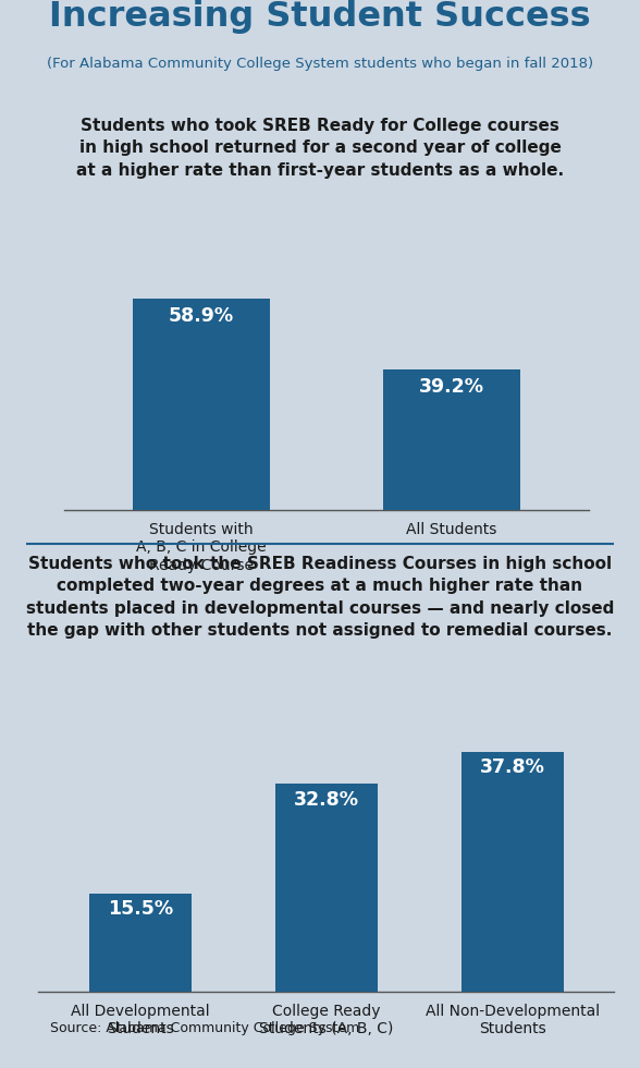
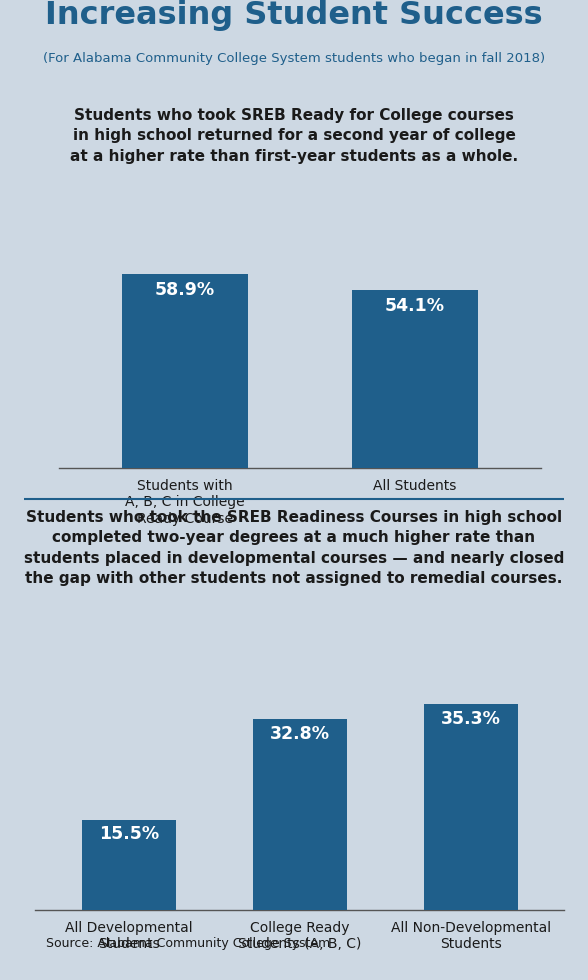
All Students: 39.2% -> 54.1%
All Non-Developmental Students: 37.8% -> 35.3%
